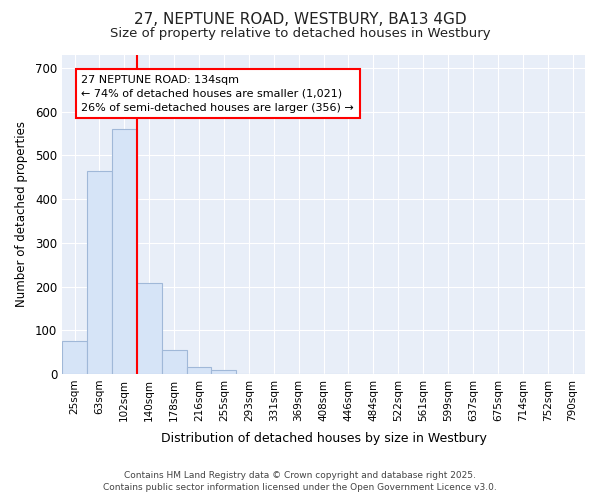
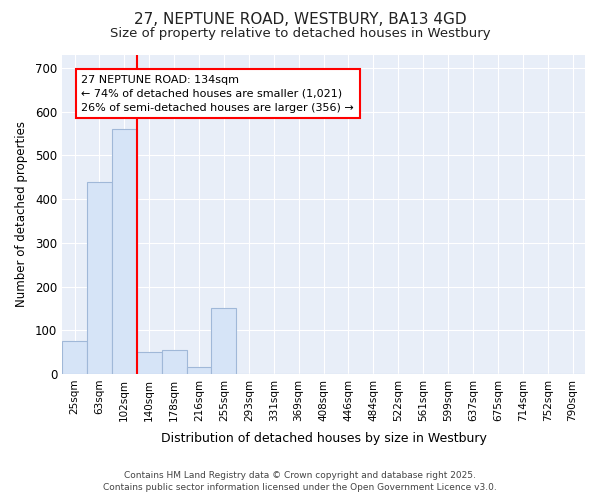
63sqm: 465 -> 440
140sqm: 207 -> 50
255sqm: 8 -> 150
